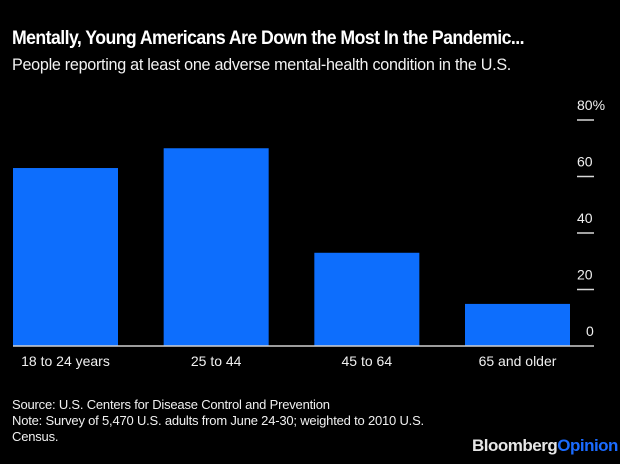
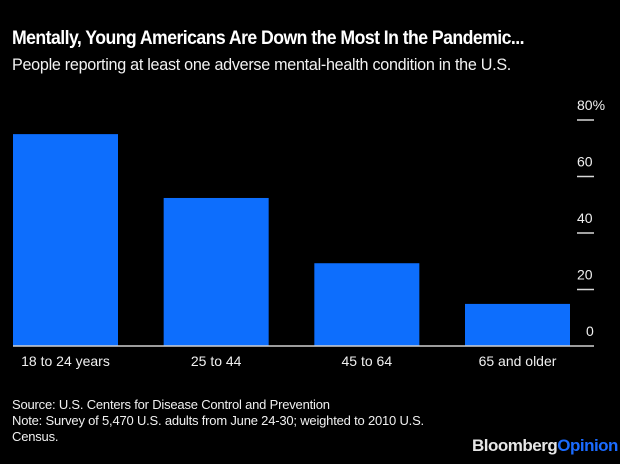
18 to 24 years: 63% -> 75%
25 to 44: 70% -> 52%
45 to 64: 33% -> 29%
